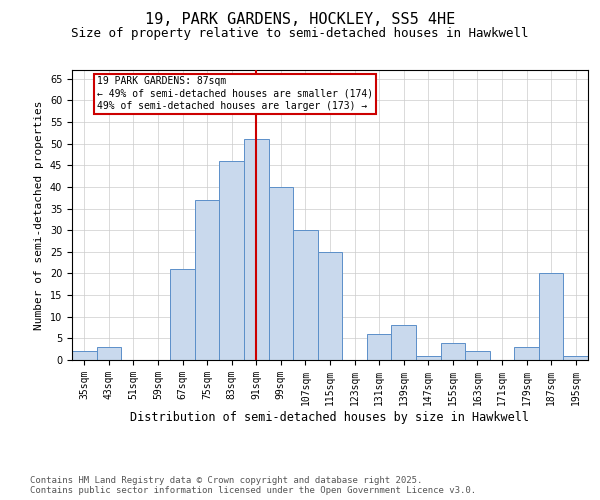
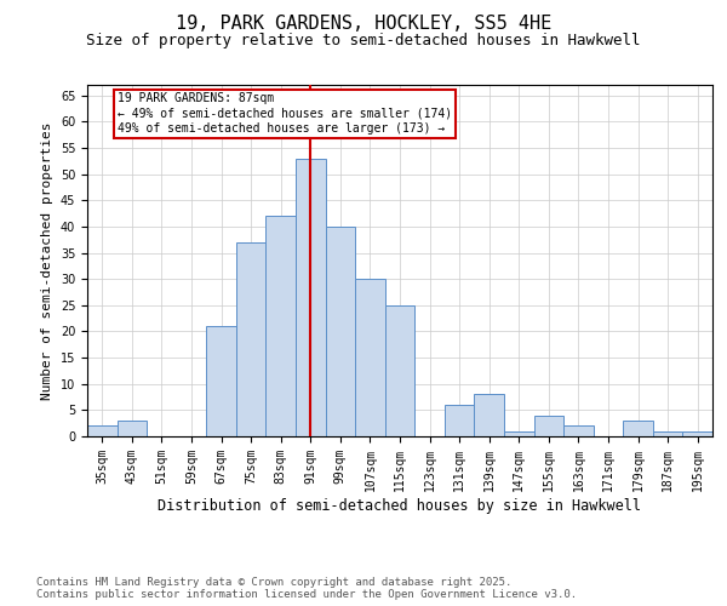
83sqm: 46 -> 42
91sqm: 51 -> 53
187sqm: 20 -> 1
